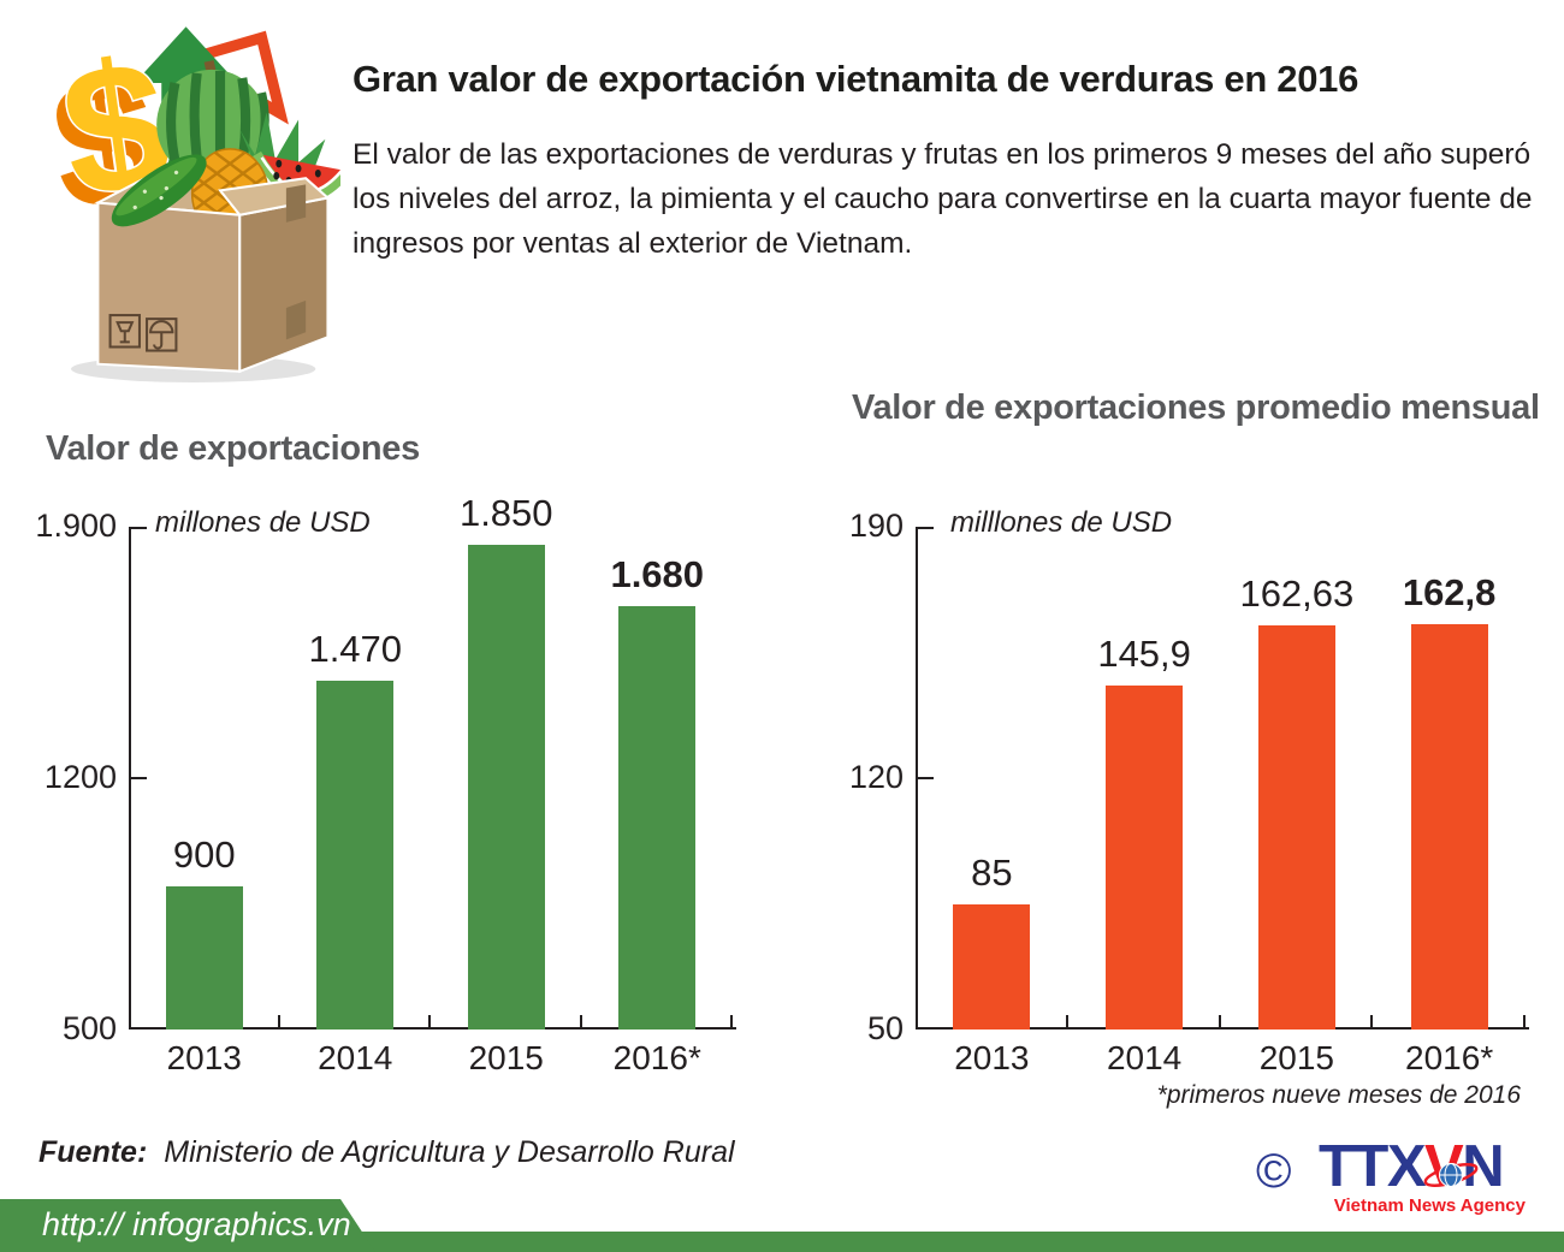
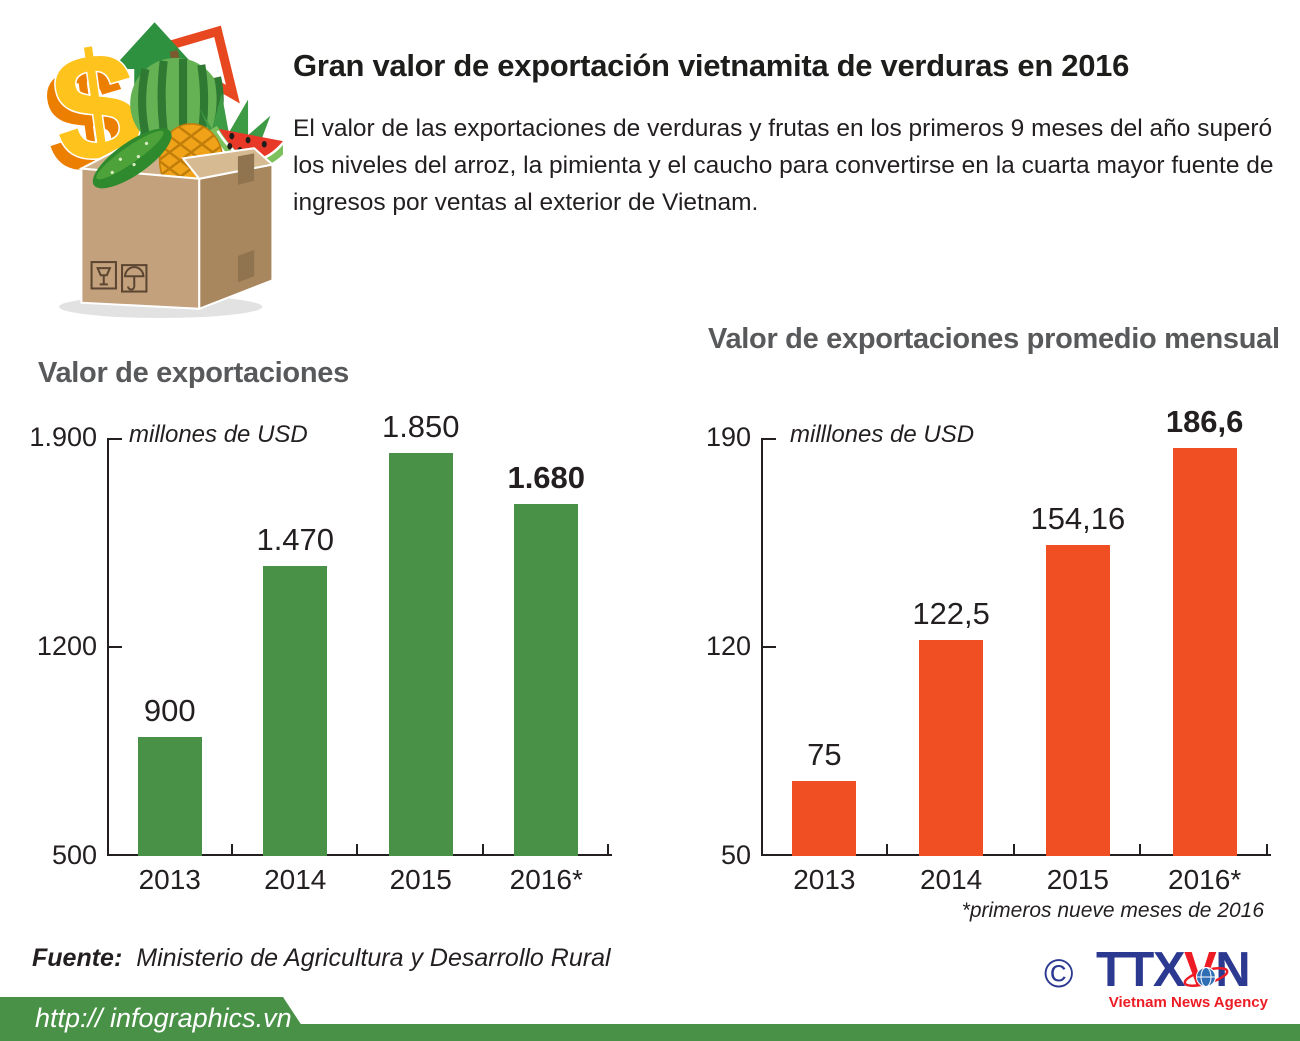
Valor de exportaciones promedio mensual/2013: 85 -> 75
Valor de exportaciones promedio mensual/2014: 145,9 -> 122,5
Valor de exportaciones promedio mensual/2015: 162,63 -> 154,16
Valor de exportaciones promedio mensual/2016*: 162,8 -> 186,6
